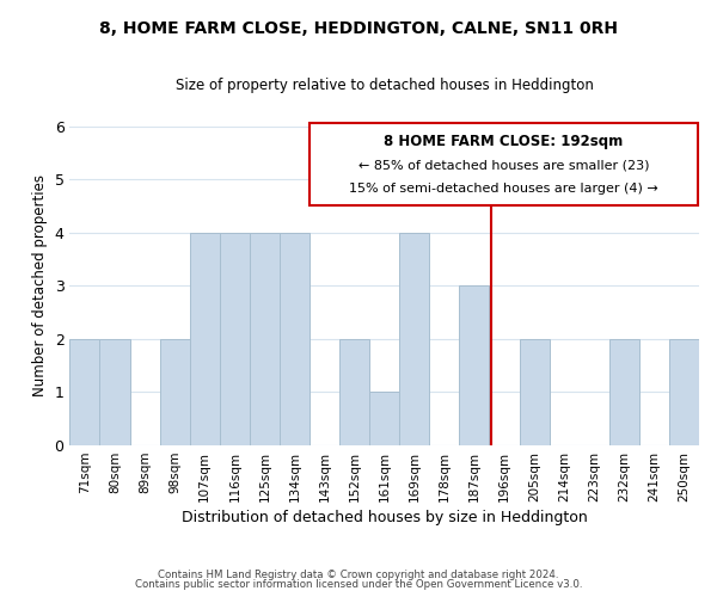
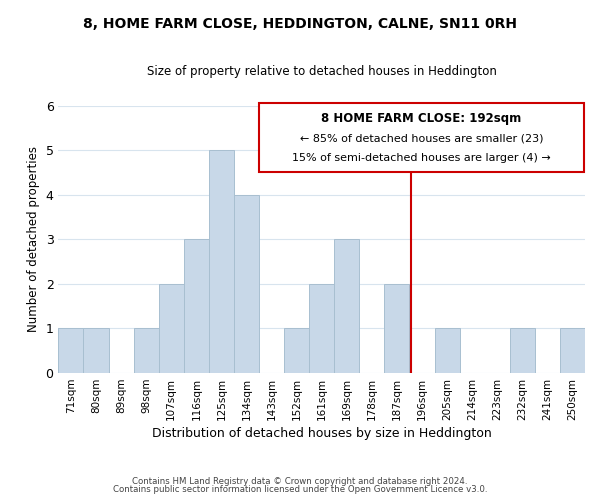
71sqm: 2 -> 1
80sqm: 2 -> 1
98sqm: 2 -> 1
107sqm: 4 -> 2
116sqm: 4 -> 3
125sqm: 4 -> 5
152sqm: 2 -> 1
161sqm: 1 -> 2
169sqm: 4 -> 3
187sqm: 3 -> 2
205sqm: 2 -> 1
232sqm: 2 -> 1
250sqm: 2 -> 1
